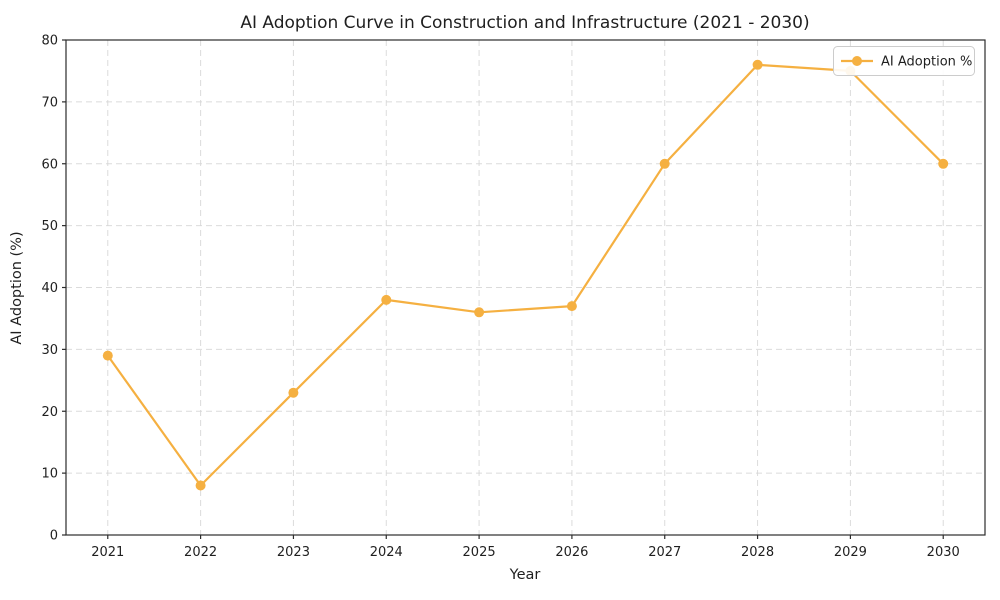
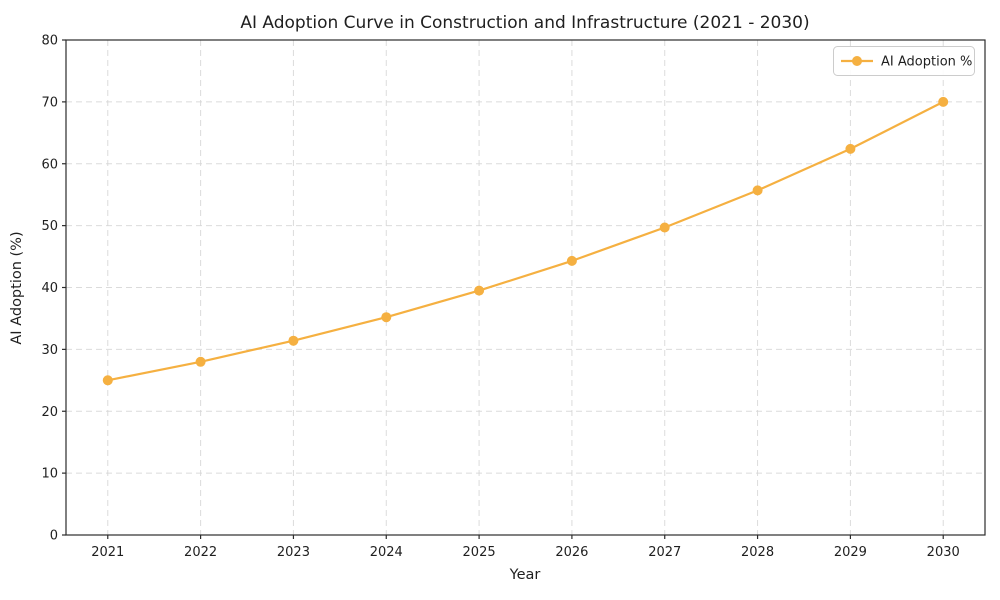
2021: 29 -> 25
2022: 8 -> 28
2023: 23 -> 31
2024: 38 -> 35
2025: 36 -> 40
2026: 37 -> 44
2027: 60 -> 50
2028: 76 -> 56
2029: 75 -> 62
2030: 60 -> 70
